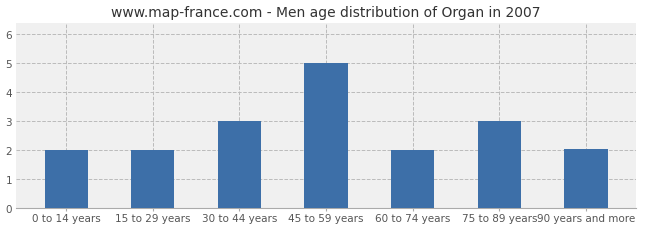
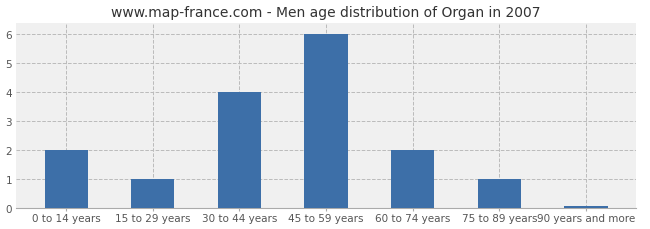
15 to 29 years: 2.00 -> 1.00
30 to 44 years: 3.00 -> 4.00
45 to 59 years: 5.00 -> 6.00
75 to 89 years: 3.00 -> 1.00
90 years and more: 2.05 -> 0.07
